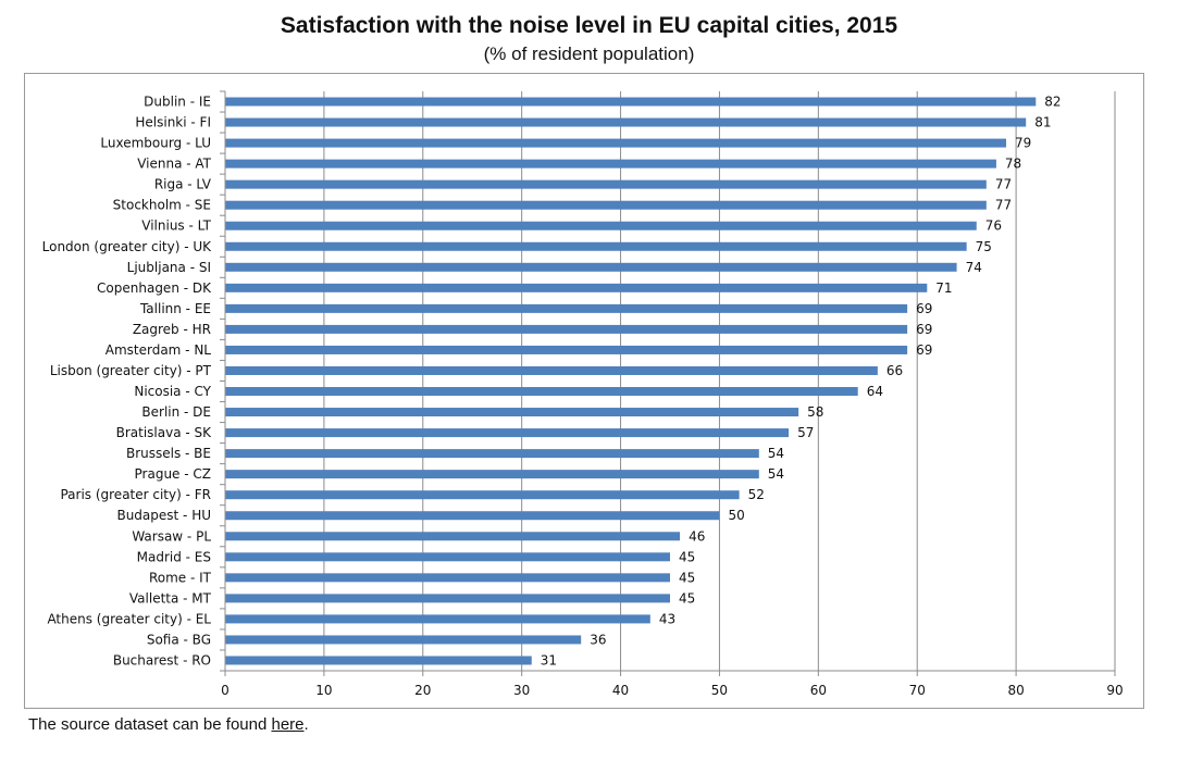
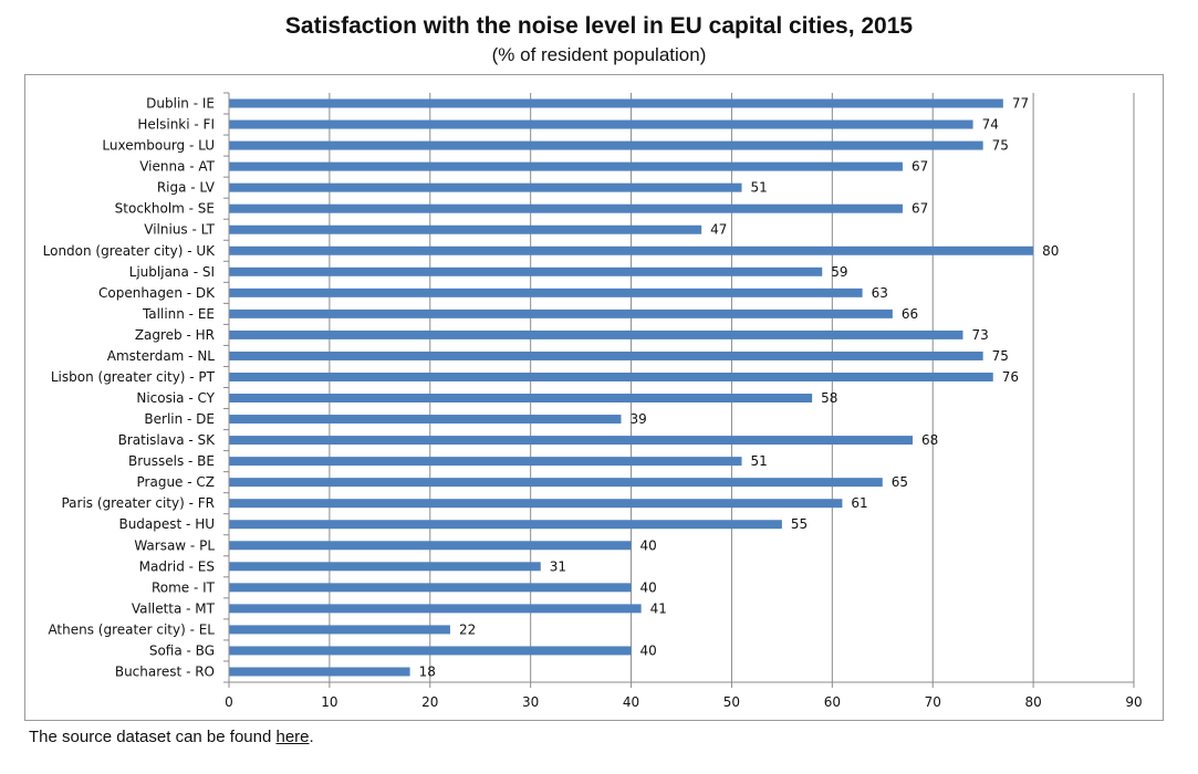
Dublin - IE: 82 -> 77
Helsinki - FI: 81 -> 74
Luxembourg - LU: 79 -> 75
Vienna - AT: 78 -> 67
Riga - LV: 77 -> 51
Stockholm - SE: 77 -> 67
Vilnius - LT: 76 -> 47
London (greater city) - UK: 75 -> 80
Ljubljana - SI: 74 -> 59
Copenhagen - DK: 71 -> 63
Tallinn - EE: 69 -> 66
Zagreb - HR: 69 -> 73
Amsterdam - NL: 69 -> 75
Lisbon (greater city) - PT: 66 -> 76
Nicosia - CY: 64 -> 58
Berlin - DE: 58 -> 39
Bratislava - SK: 57 -> 68
Brussels - BE: 54 -> 51
Prague - CZ: 54 -> 65
Paris (greater city) - FR: 52 -> 61
Budapest - HU: 50 -> 55
Warsaw - PL: 46 -> 40
Madrid - ES: 45 -> 31
Rome - IT: 45 -> 40
Valletta - MT: 45 -> 41
Athens (greater city) - EL: 43 -> 22
Sofia - BG: 36 -> 40
Bucharest - RO: 31 -> 18
